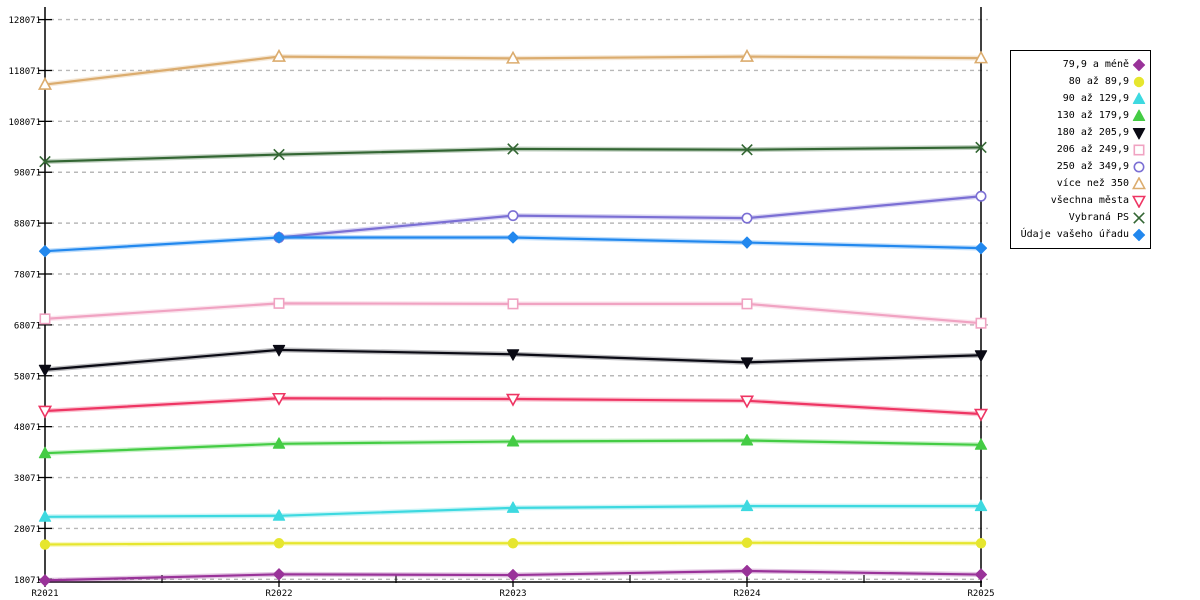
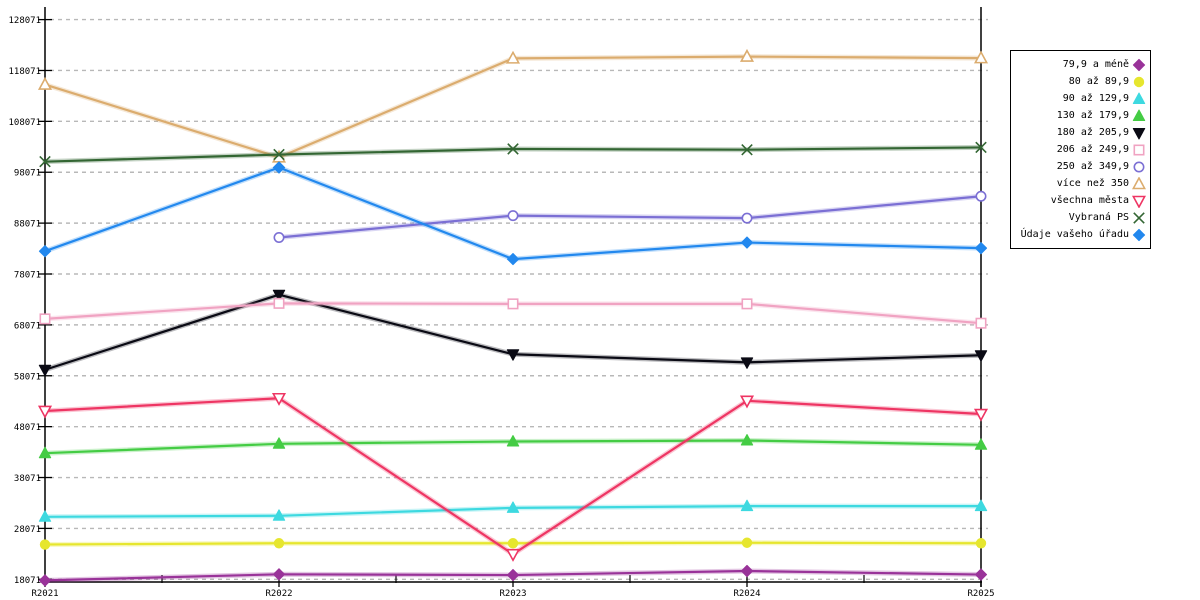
180 až 205,9/R2022: 63000 -> 74000
více než 350/R2022: 121000 -> 101000
Údaje vašeho úřadu/R2022: 85000 -> 99000
všechna města/R2023: 54000 -> 23000
Údaje vašeho úřadu/R2023: 85000 -> 81000
